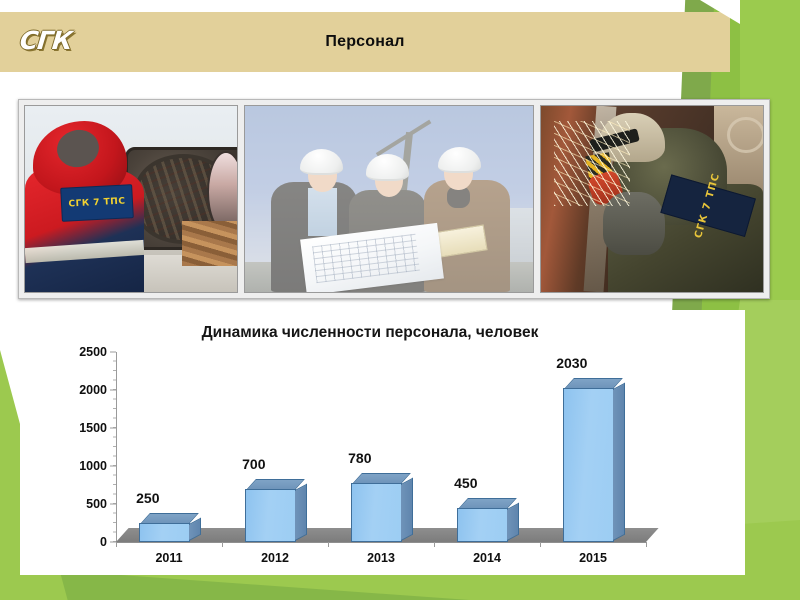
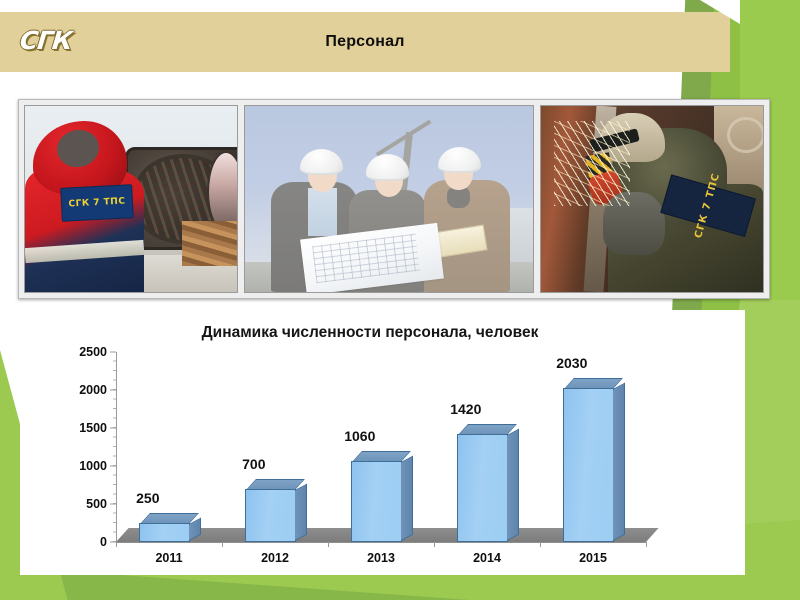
2013: 780 -> 1060
2014: 450 -> 1420
